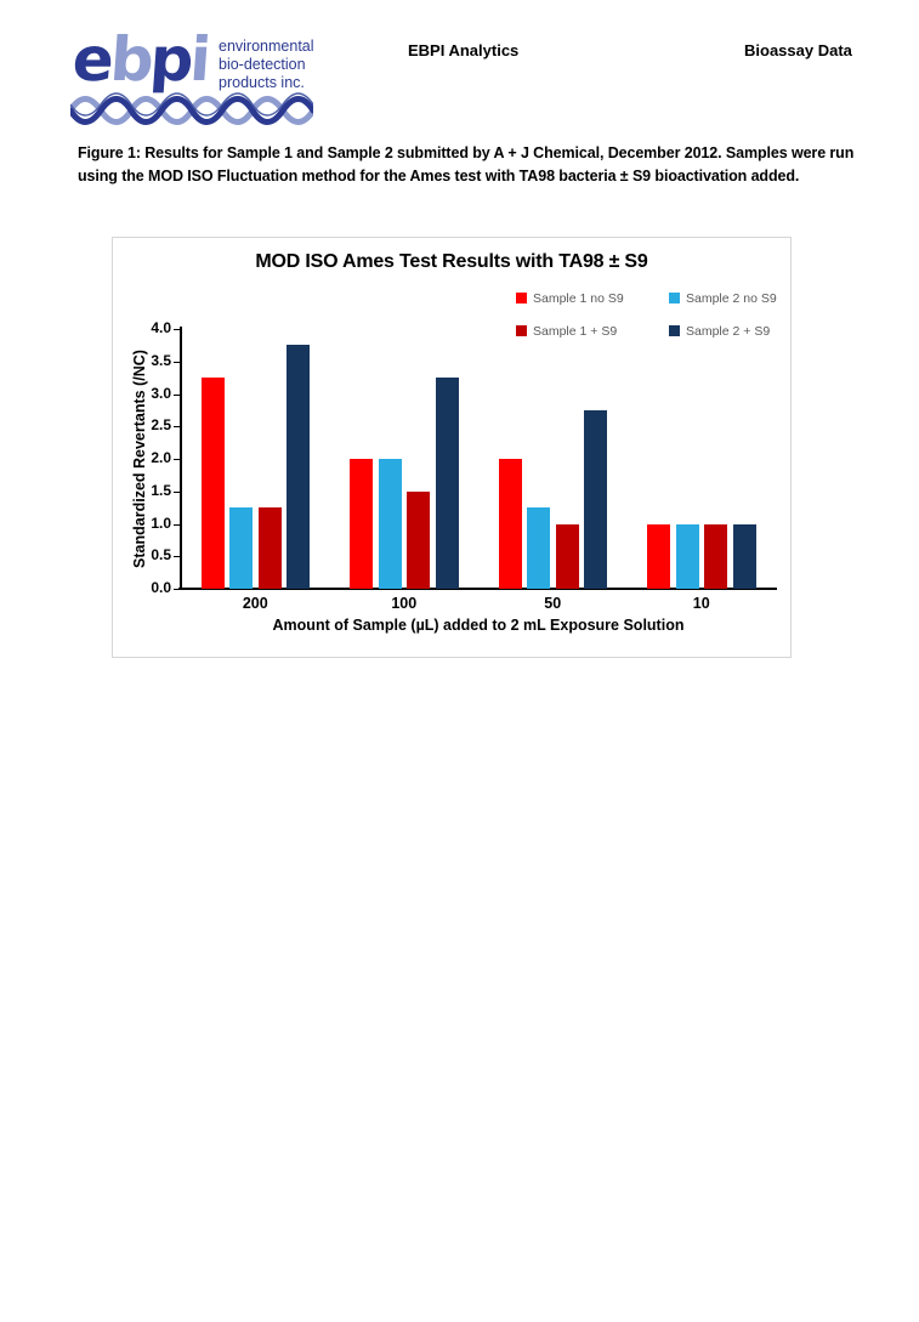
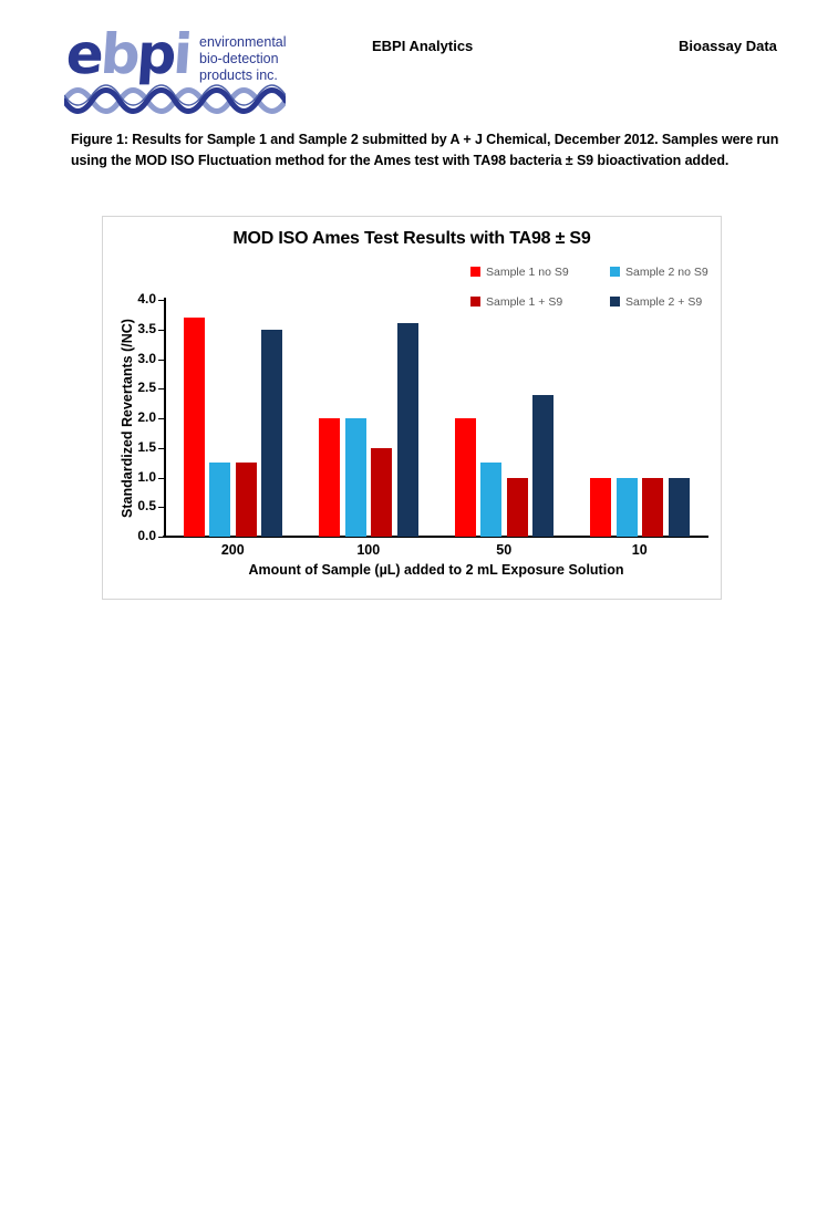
Sample 1 no S9/200: 3.2 -> 3.7
Sample 2 + S9/200: 3.8 -> 3.5
Sample 2 + S9/100: 3.2 -> 3.6
Sample 2 + S9/50: 2.8 -> 2.4
